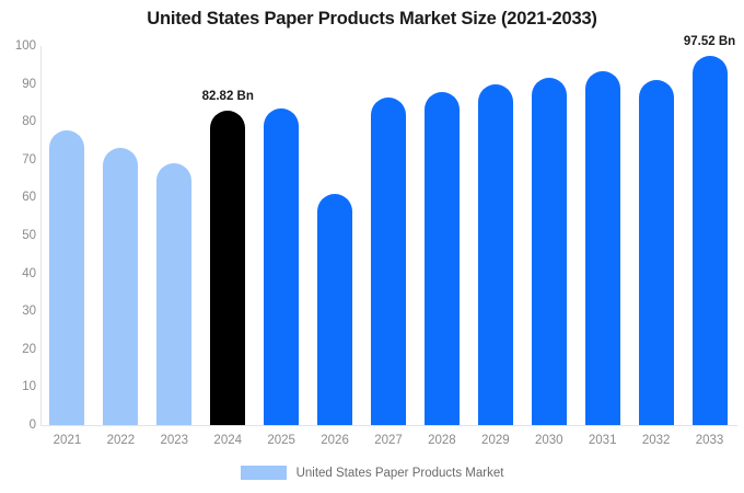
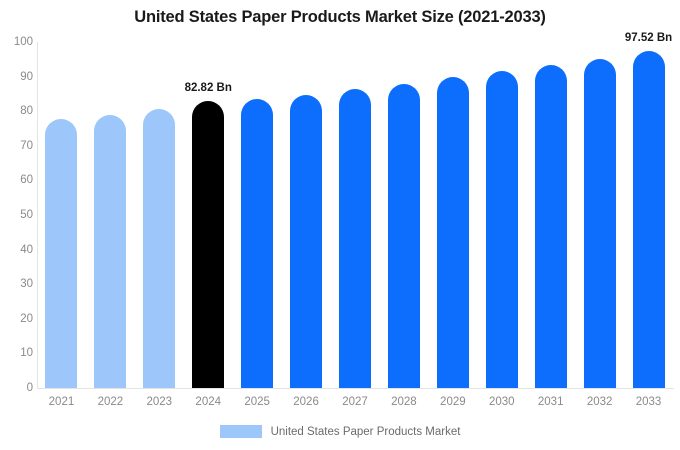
2022: 73 -> 79
2023: 69 -> 80
2026: 61 -> 85
2032: 91 -> 95
